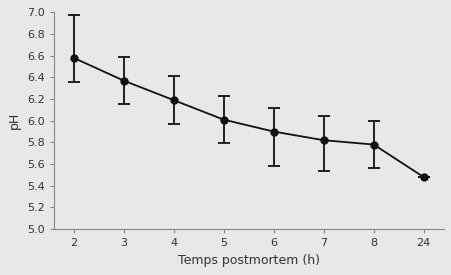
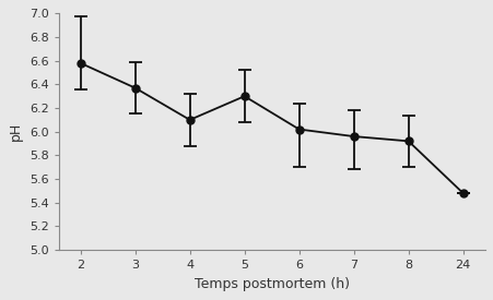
4: 6.19 -> 6.10
5: 6.01 -> 6.30
6: 5.90 -> 6.02
7: 5.82 -> 5.96
8: 5.78 -> 5.92
